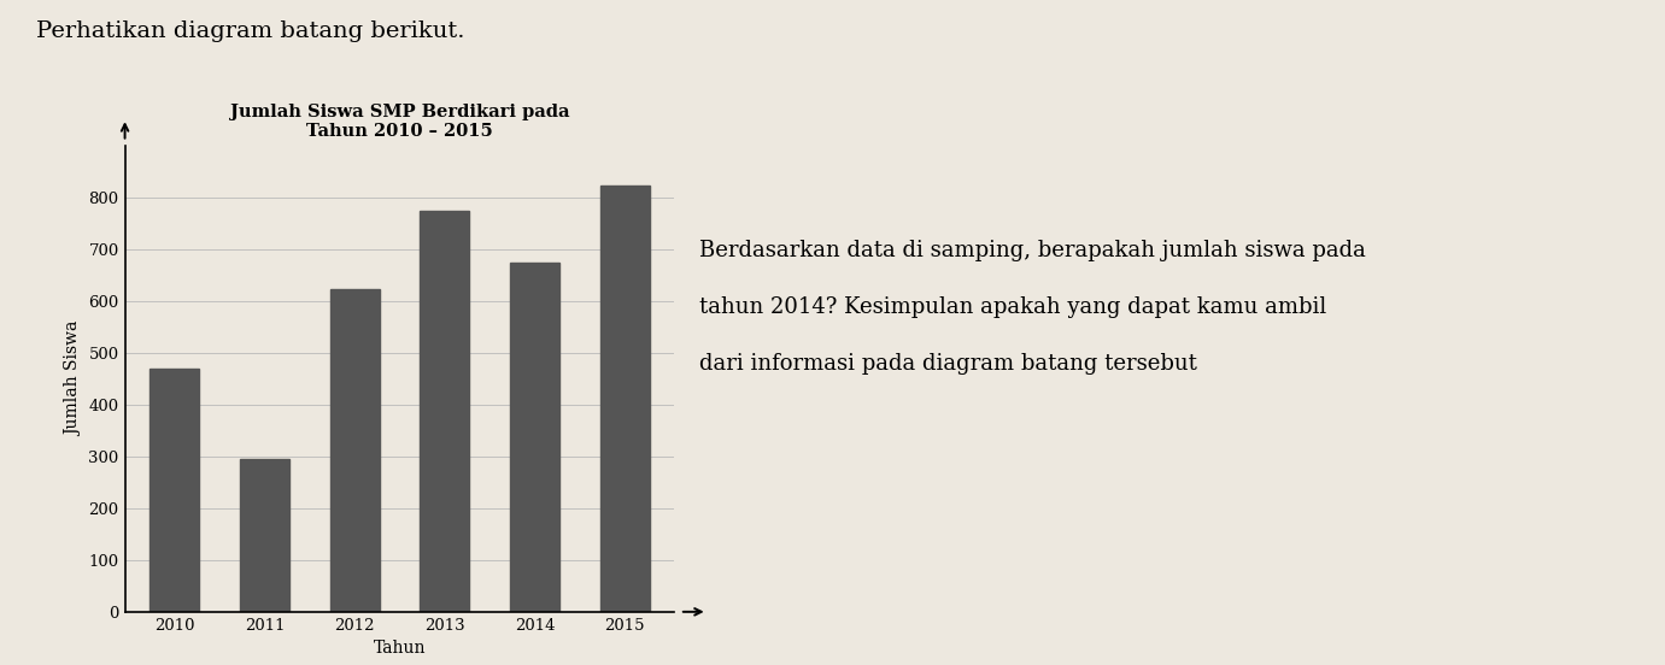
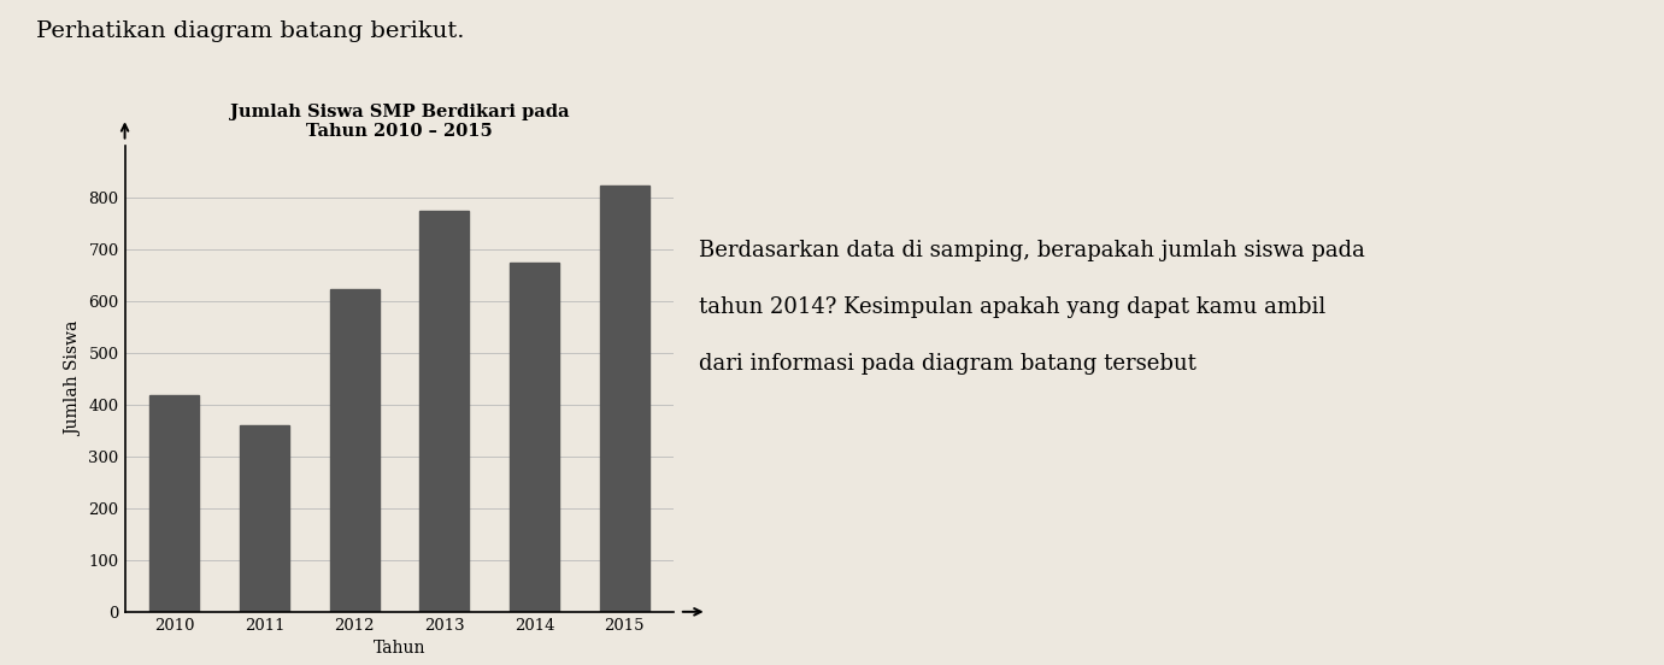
2010: 470 -> 420
2011: 295 -> 360
